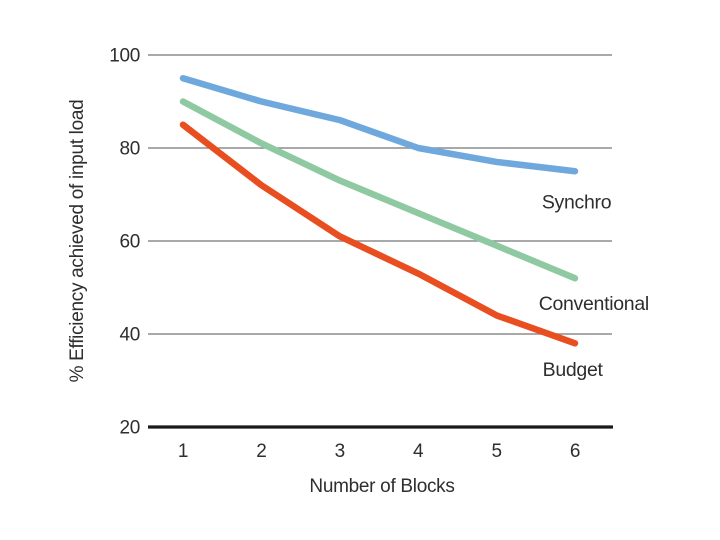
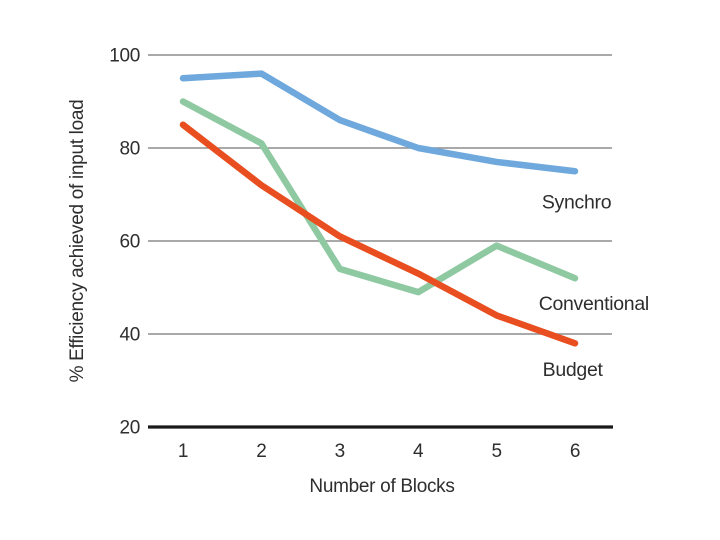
Synchro/2: 90 -> 96
Conventional/3: 73 -> 54
Conventional/4: 66 -> 49
